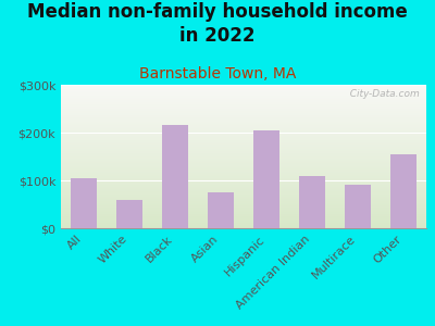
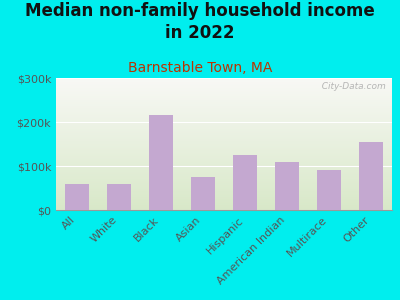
All: $105k -> $60k
Hispanic: $205k -> $125k
